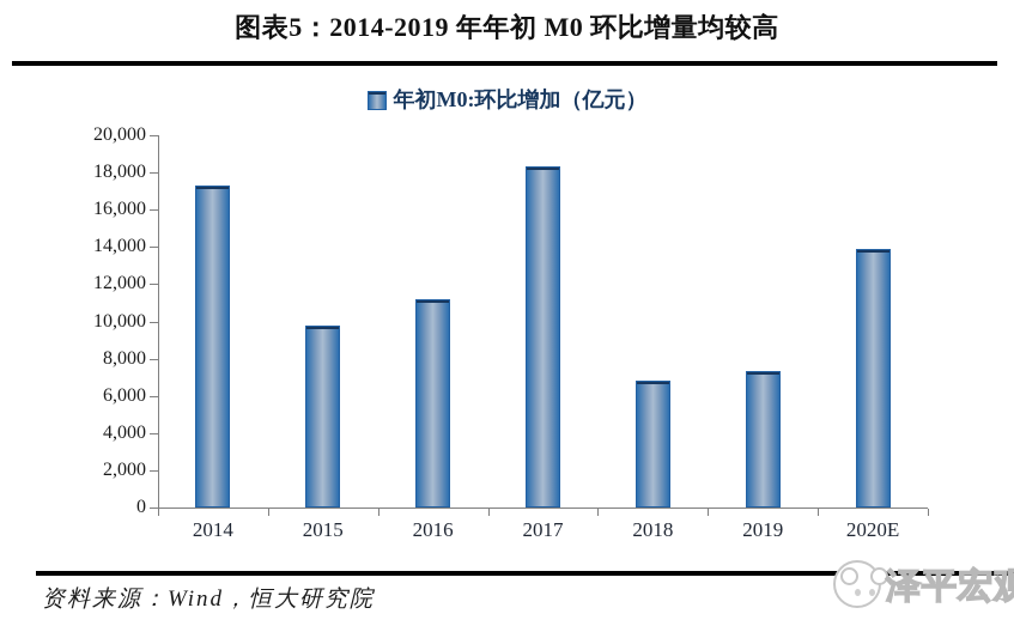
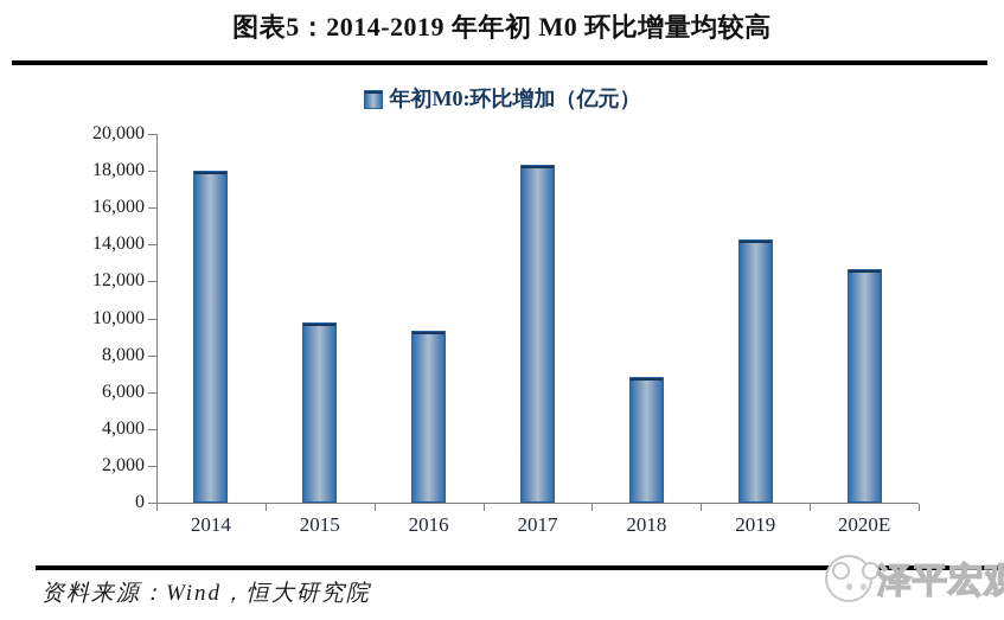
2014: 17300 -> 18000
2016: 11200 -> 9300
2019: 7300 -> 14200
2020E: 13900 -> 12700
